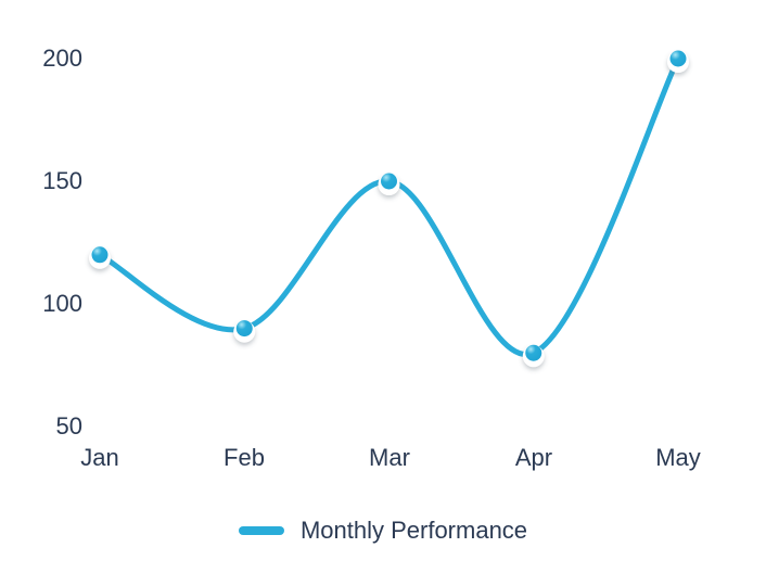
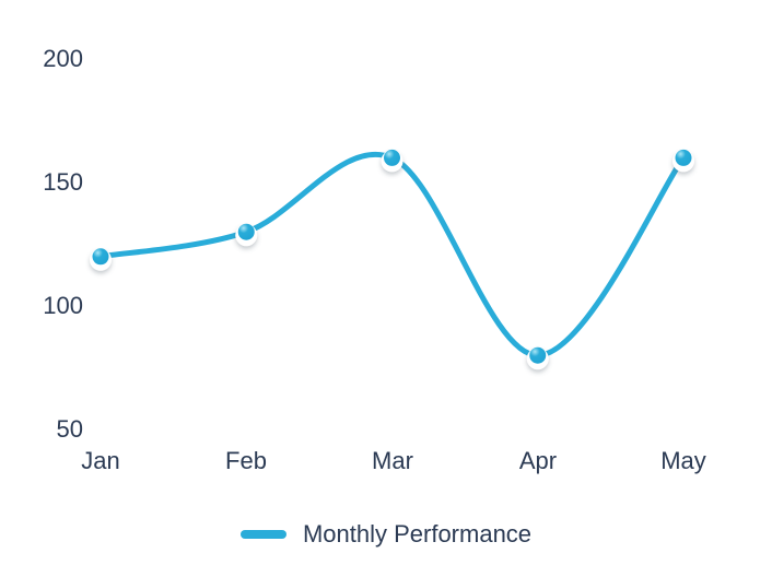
Feb: 90 -> 130
Mar: 150 -> 160
May: 200 -> 160
